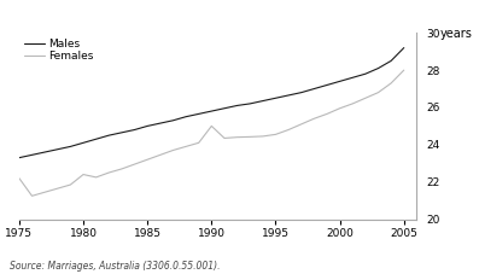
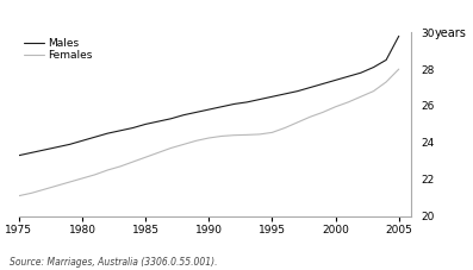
Females/1975: 22.2 -> 21.1
Females/1980: 22.4 -> 22.1
Females/1990: 25.0 -> 24.2
Males/2005: 29.2 -> 29.8
